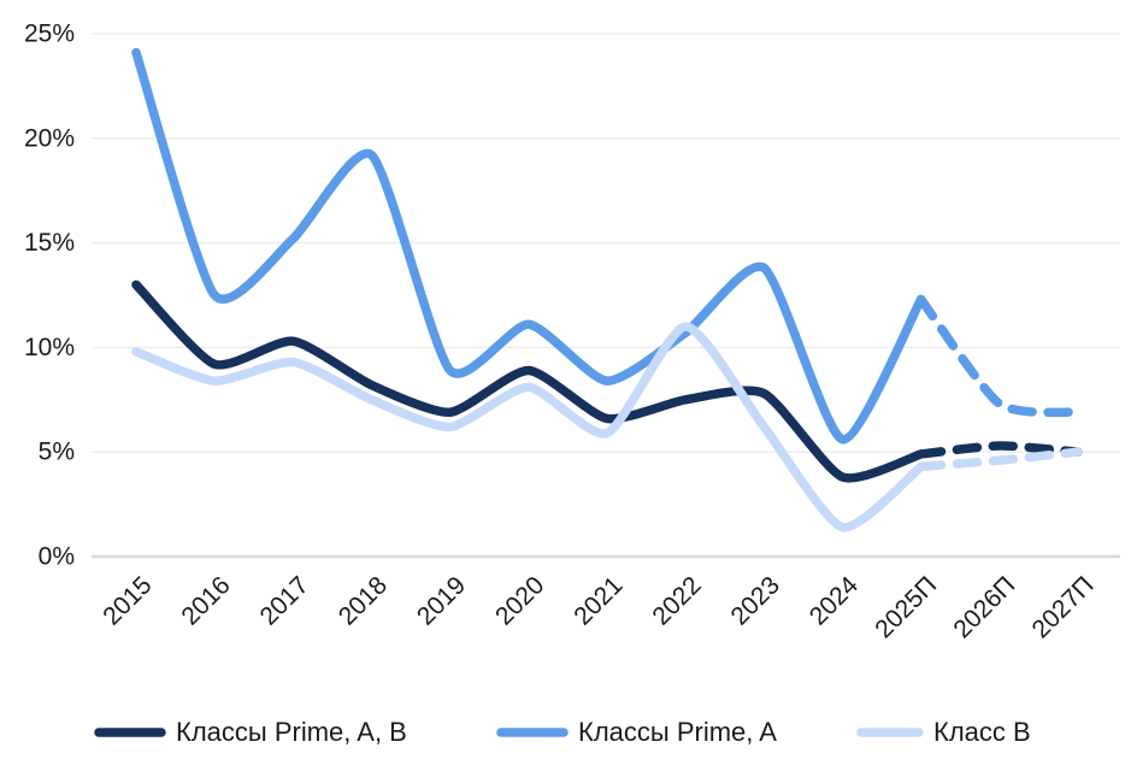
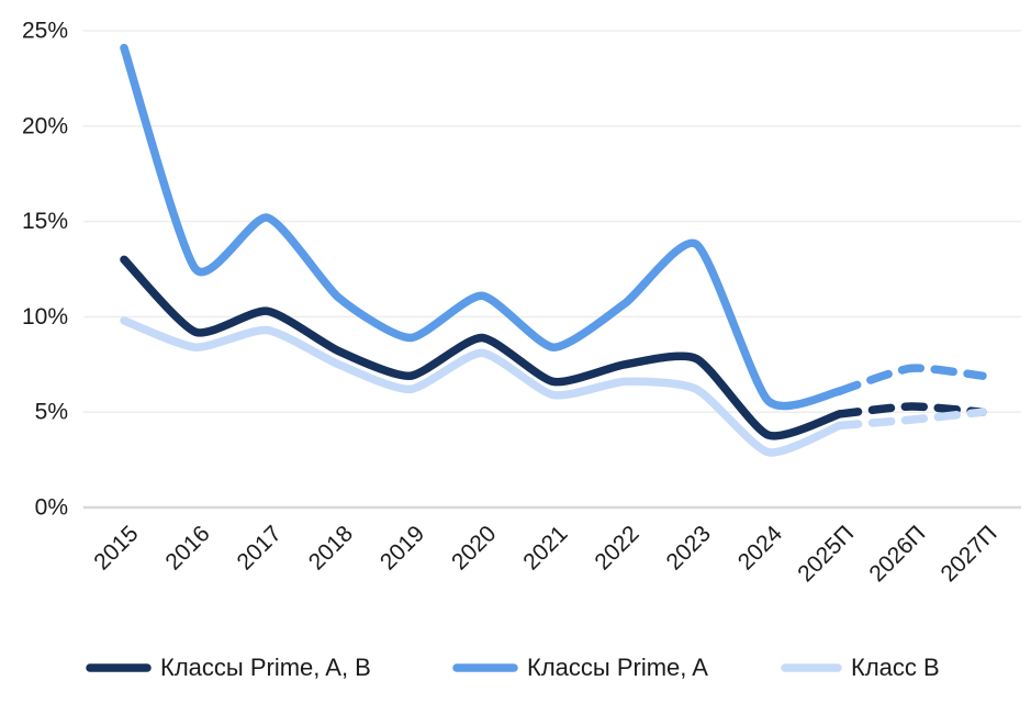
Классы Prime, A/2018: 19.2% -> 11.0%
Класс B/2022: 11.0% -> 6.6%
Класс B/2024: 1.4% -> 2.9%
Классы Prime, A/2025П: 12.3% -> 6.1%
